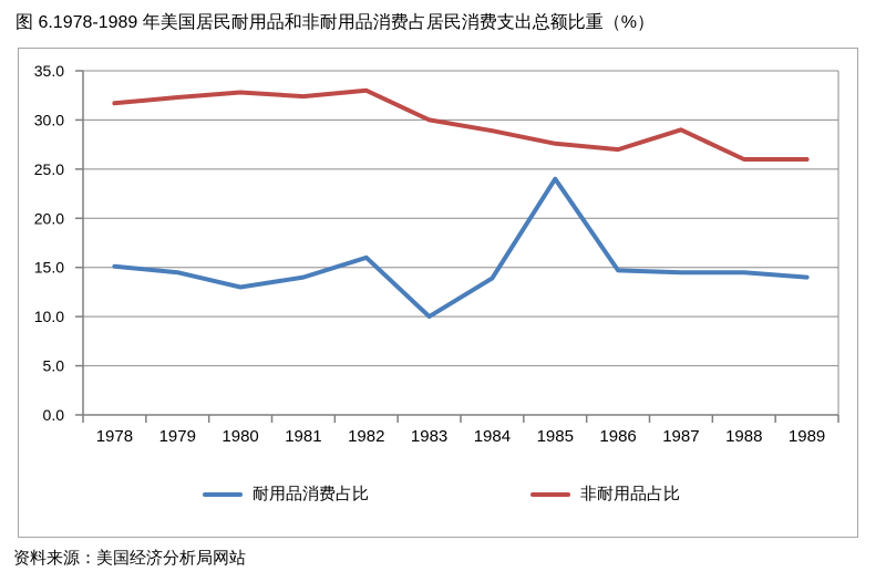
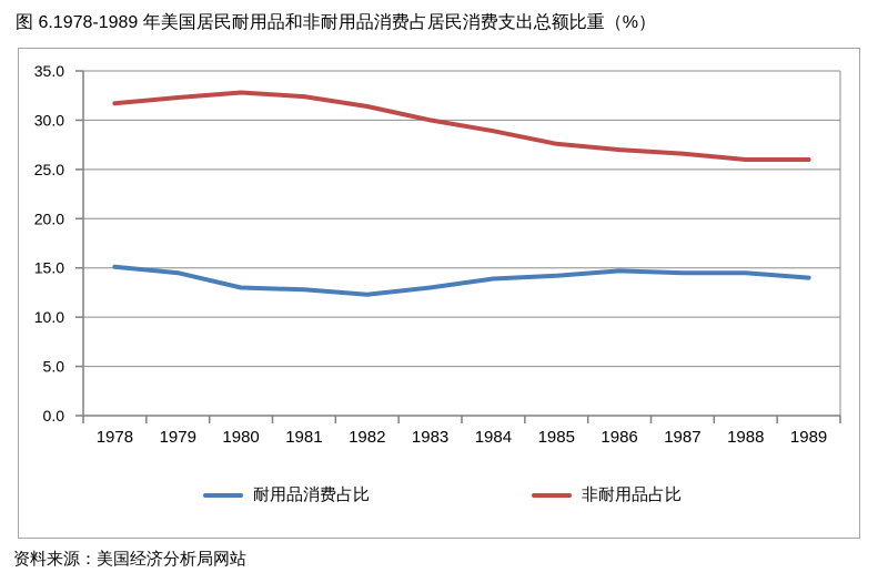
耐用品消费占比/1981: 14 -> 13
耐用品消费占比/1982: 16 -> 12
非耐用品占比/1982: 33 -> 31
耐用品消费占比/1983: 10 -> 13
耐用品消费占比/1985: 24 -> 14
非耐用品占比/1987: 29 -> 27
